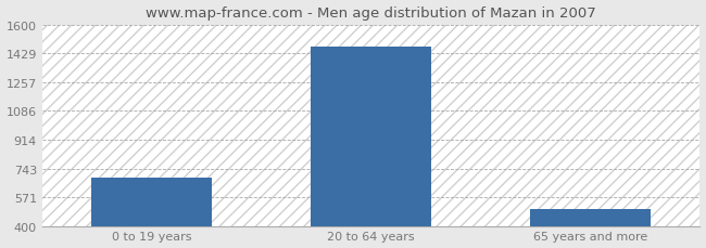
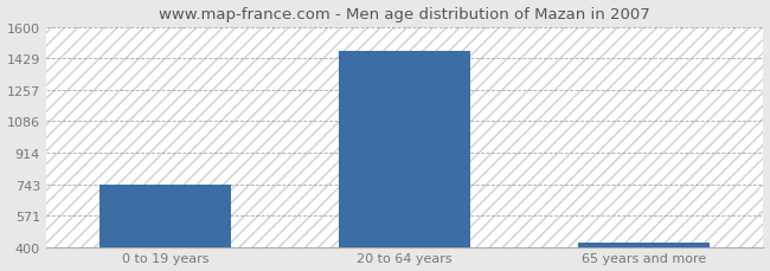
0 to 19 years: 690 -> 740
65 years and more: 500 -> 420
